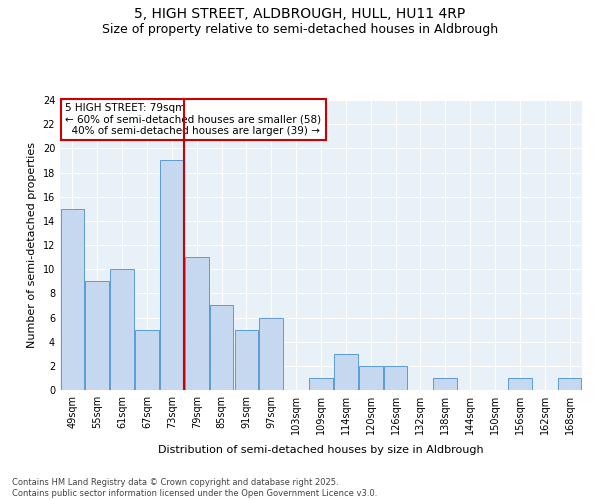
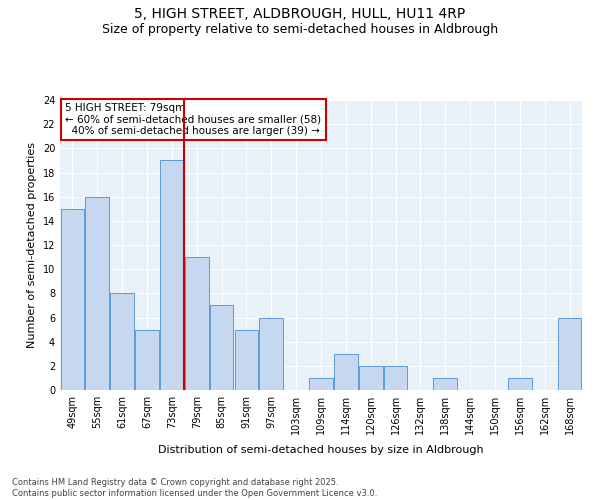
55sqm: 9 -> 16
61sqm: 10 -> 8
168sqm: 1 -> 6
